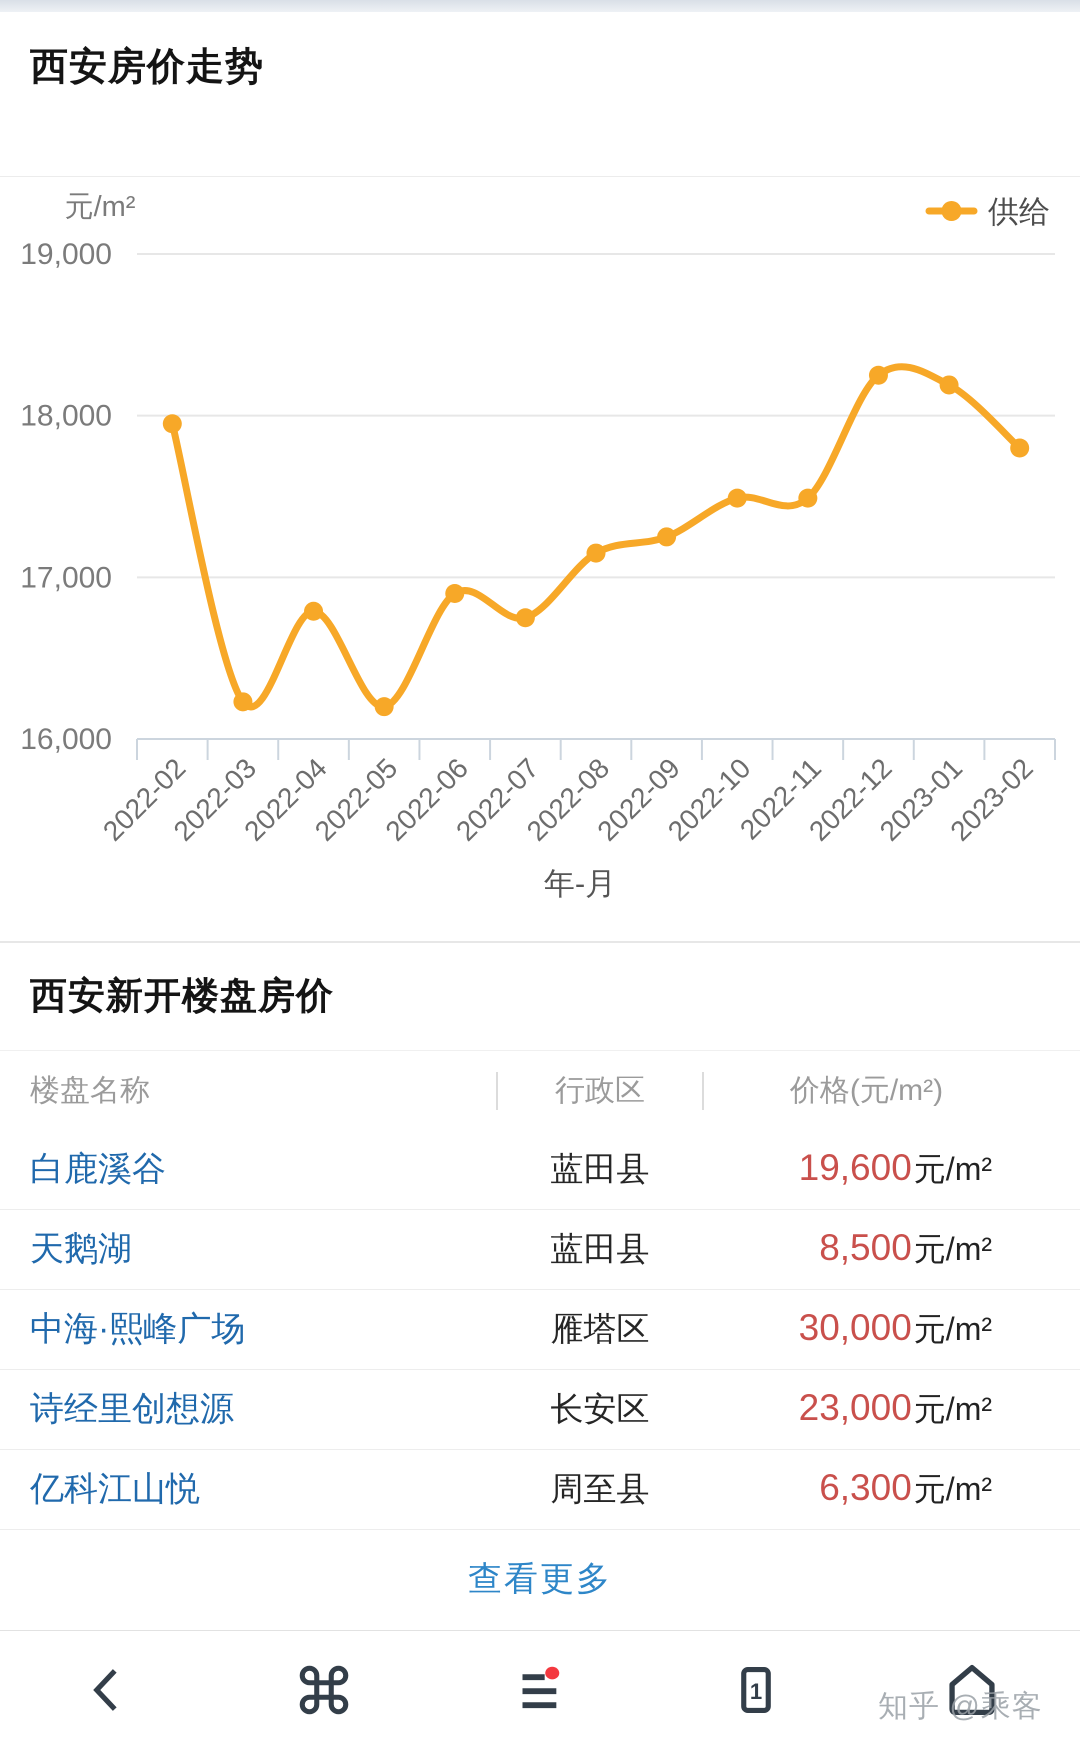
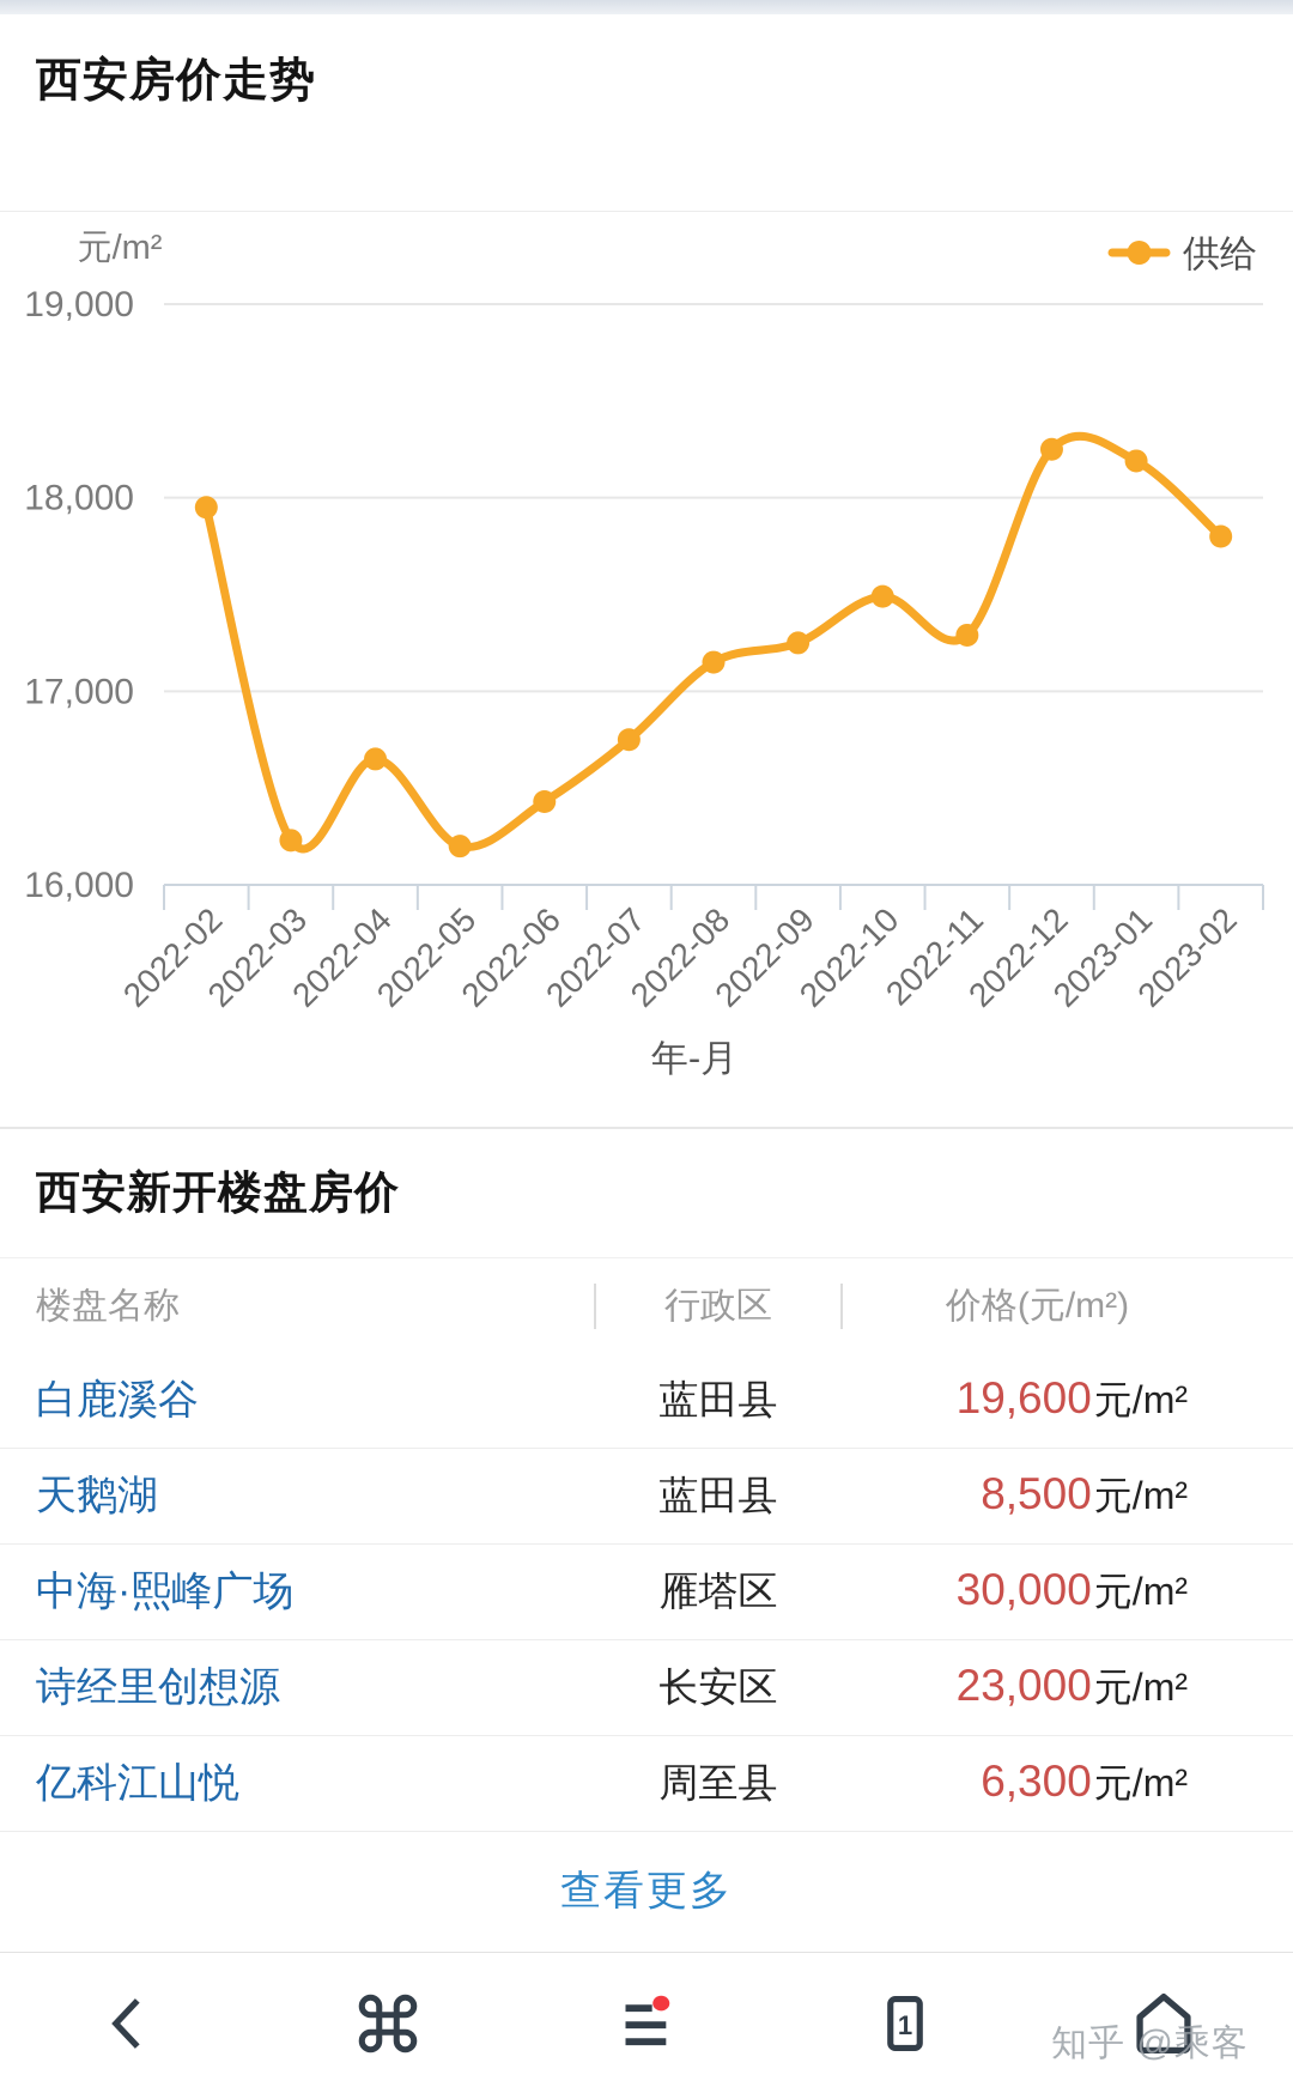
2022-04: 16790 -> 16650
2022-06: 16900 -> 16430
2022-11: 17490 -> 17290
